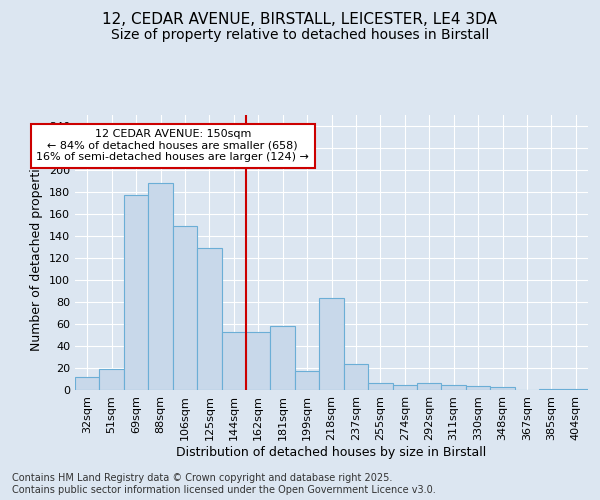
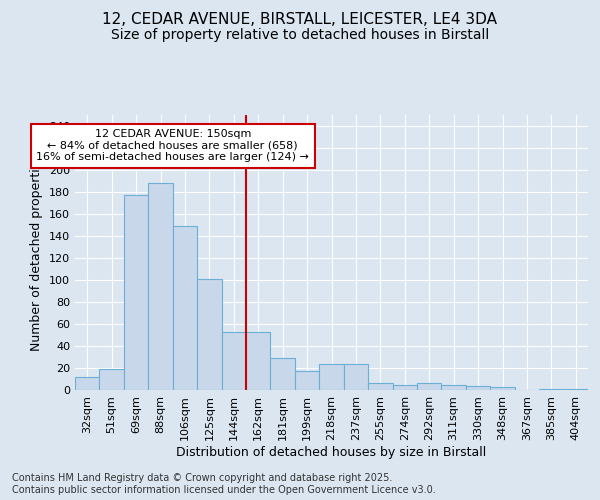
125sqm: 129 -> 101
181sqm: 58 -> 29
218sqm: 84 -> 24
